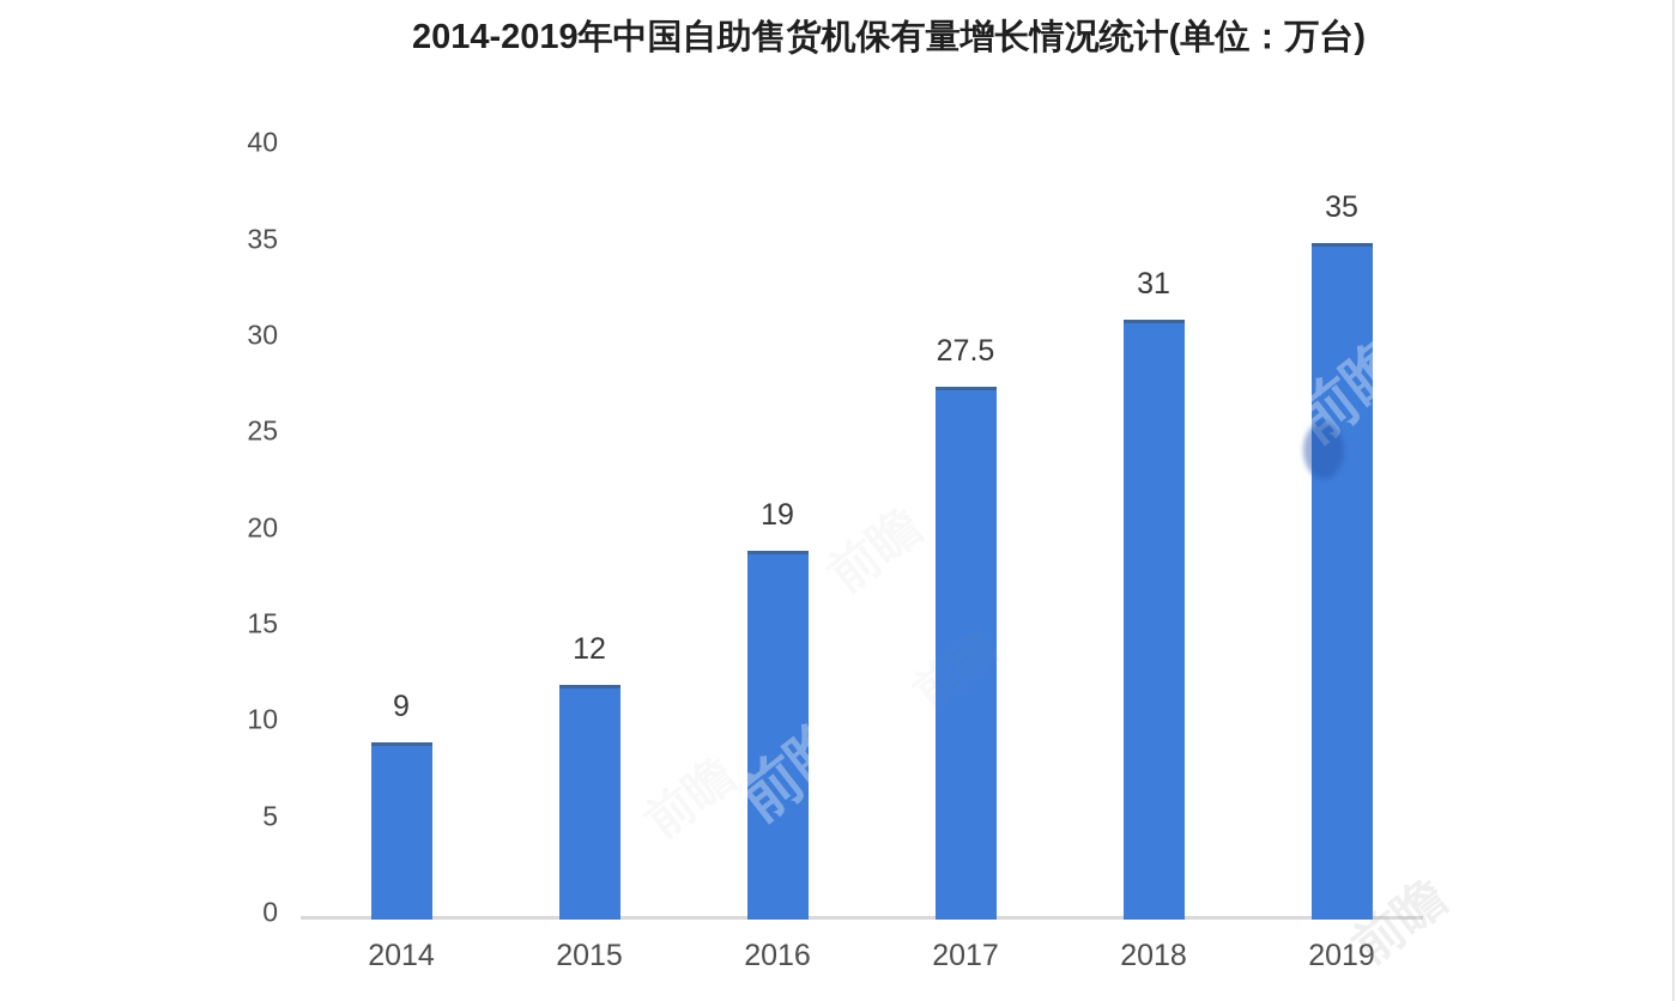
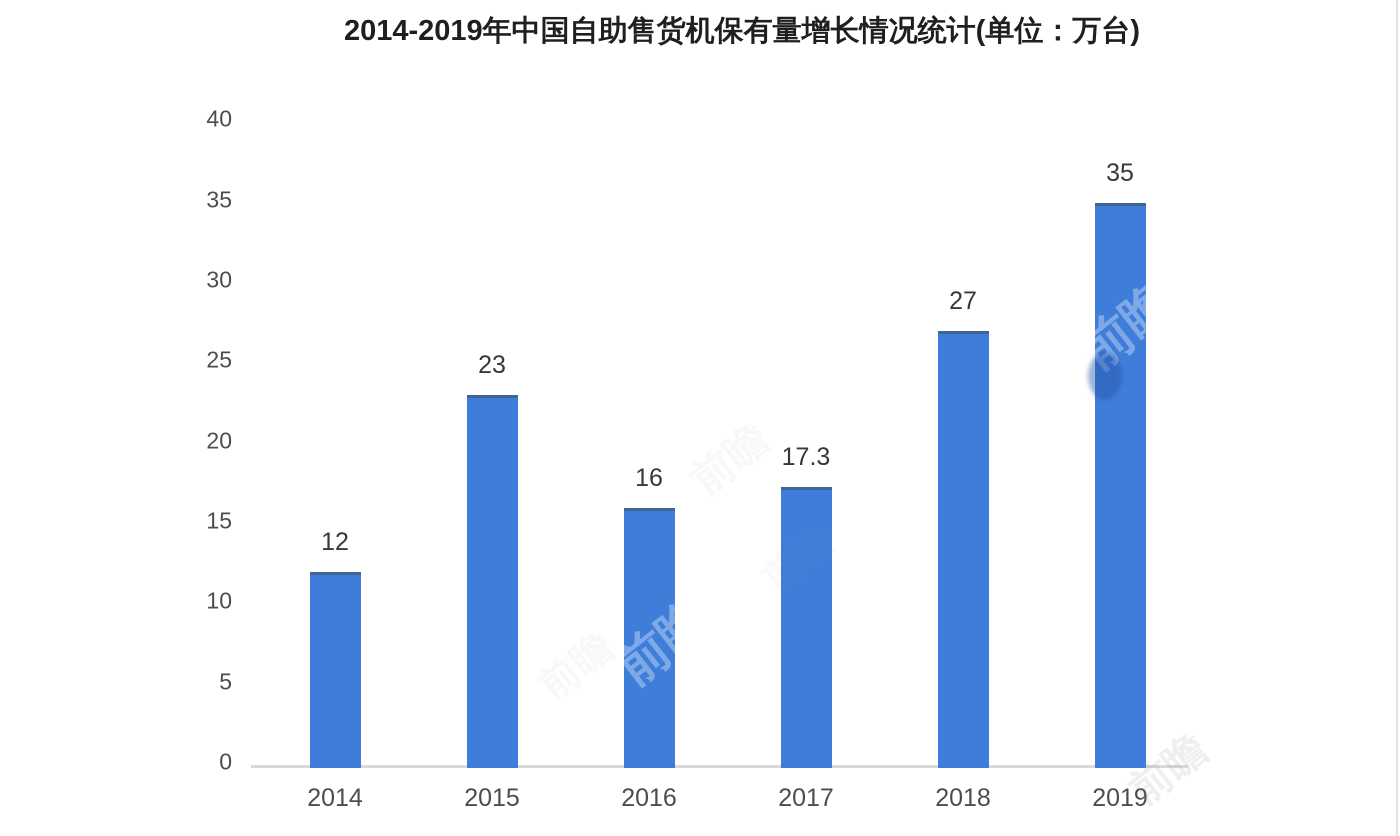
2014: 9 -> 12
2015: 12 -> 23
2016: 19 -> 16
2017: 27.5 -> 17.3
2018: 31 -> 27
